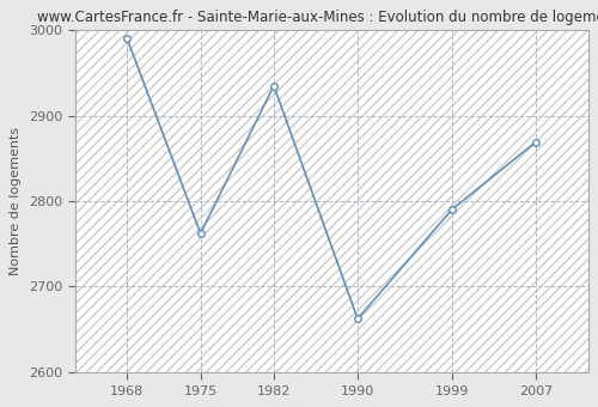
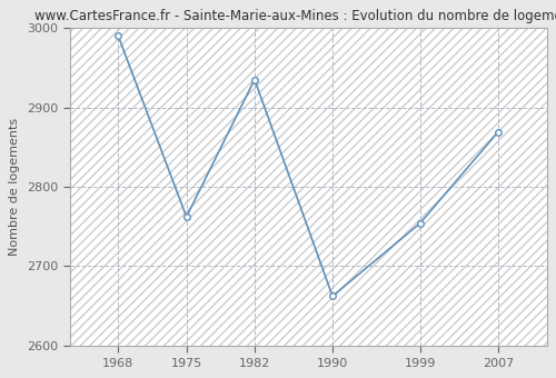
1999: 2790 -> 2754
